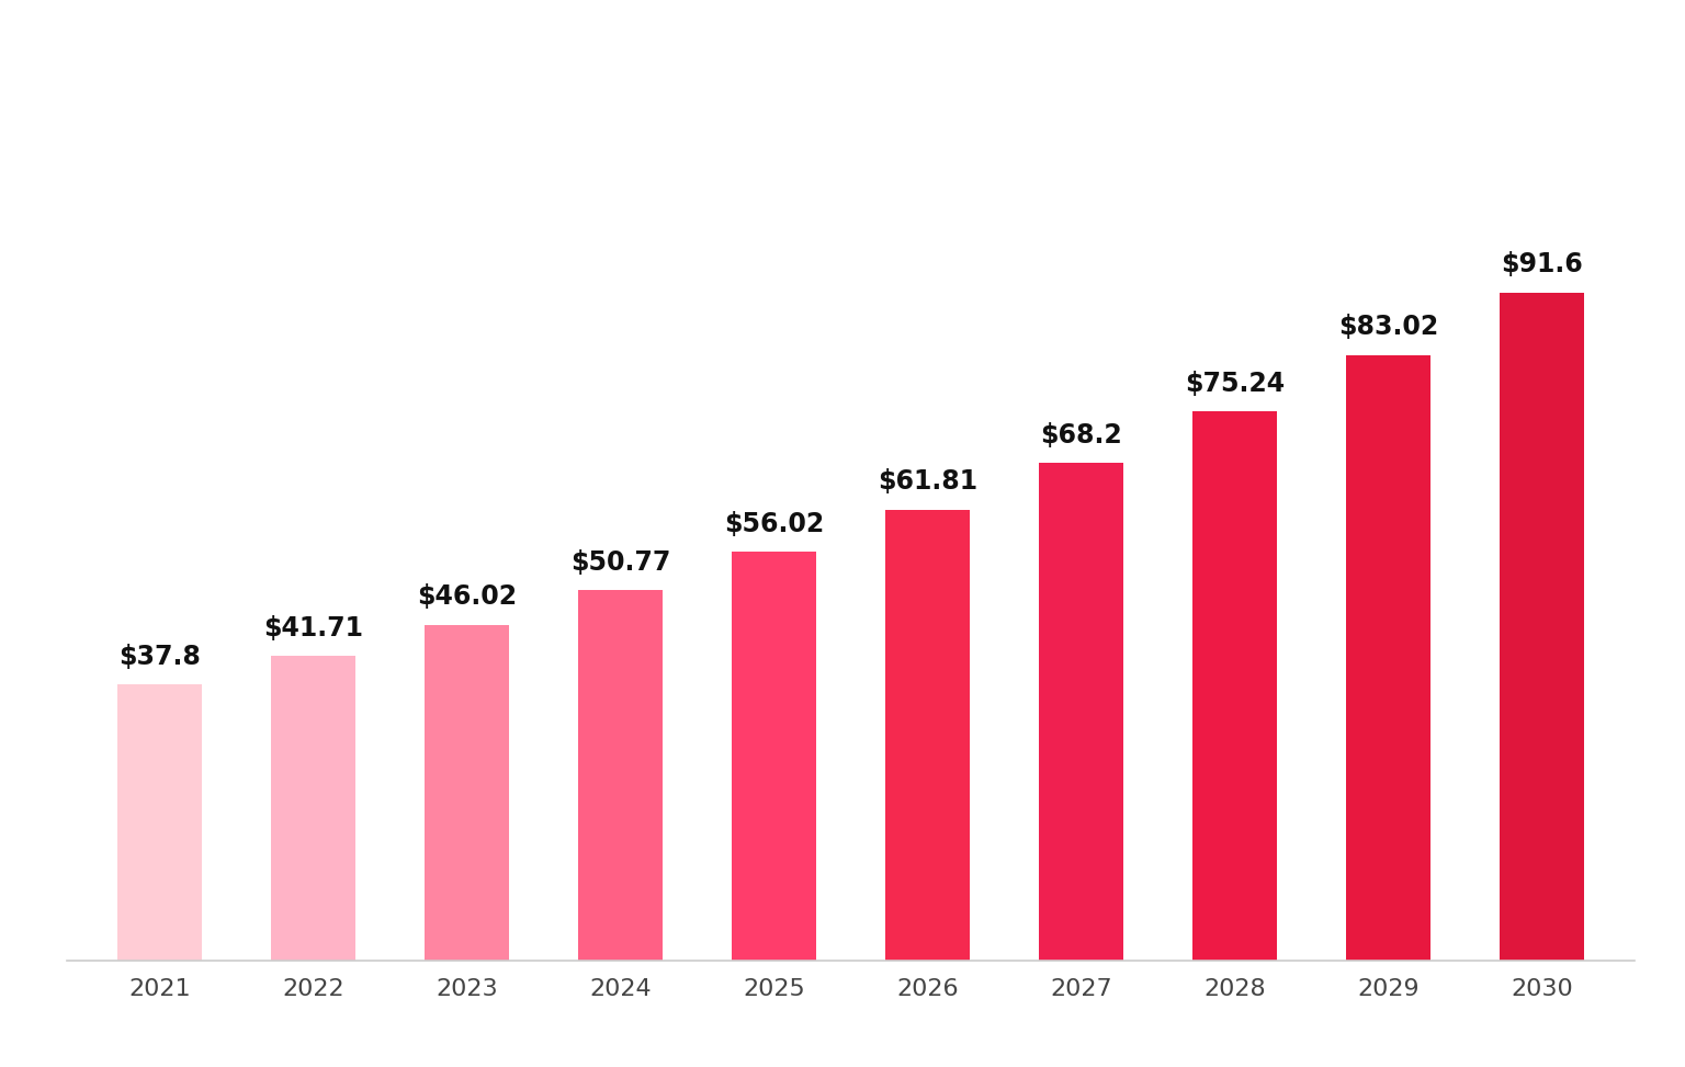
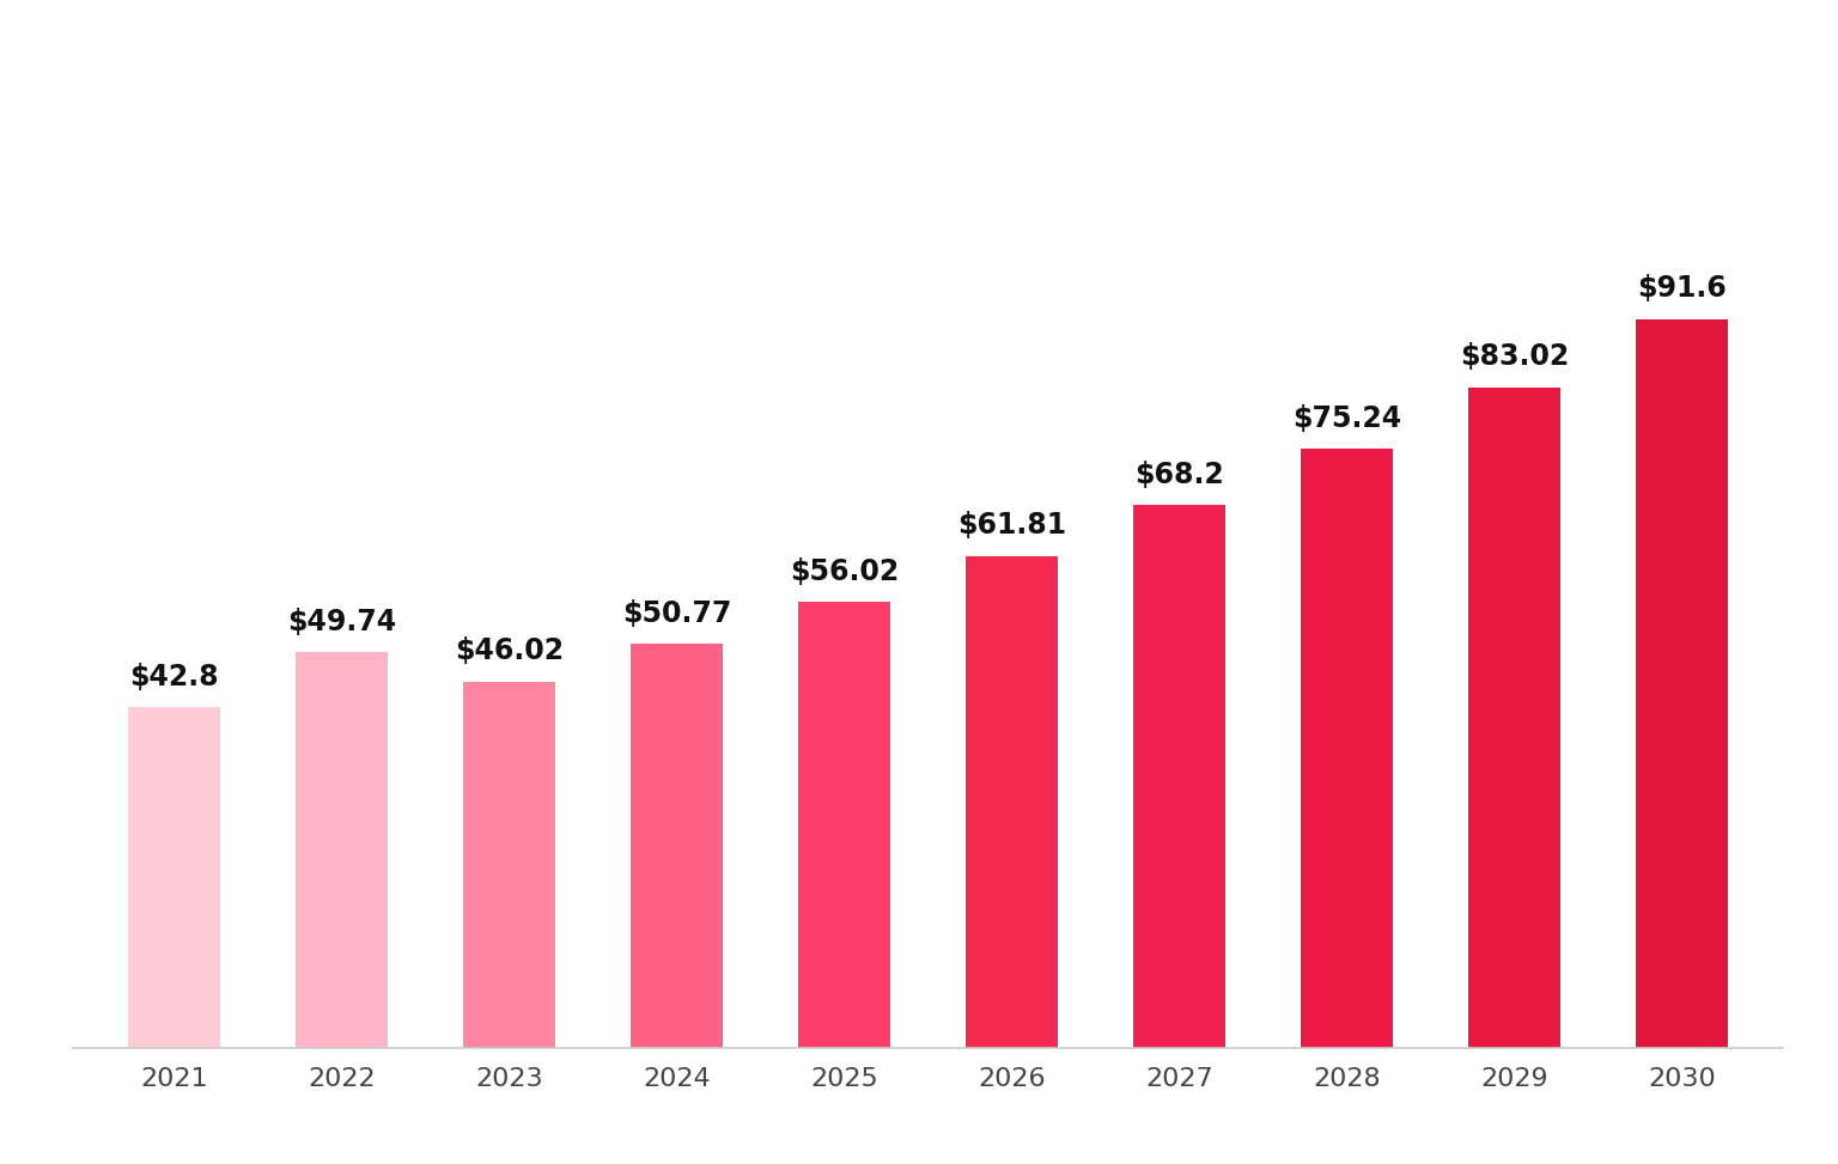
2021: $37.8 -> $42.8
2022: $41.71 -> $49.74
